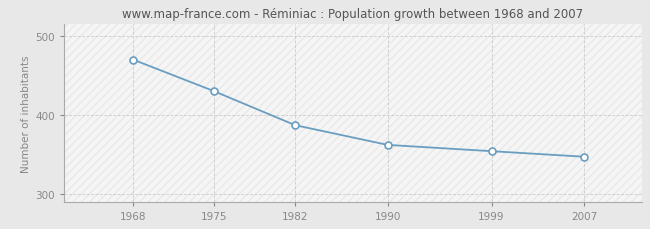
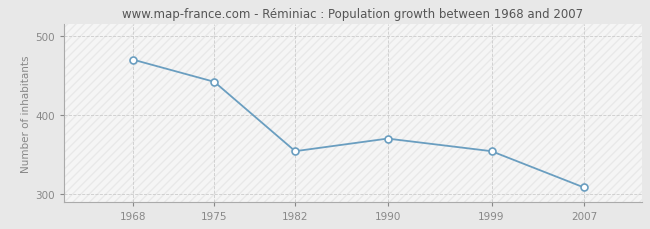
1975: 430 -> 442
1982: 387 -> 354
1990: 362 -> 370
2007: 347 -> 308
